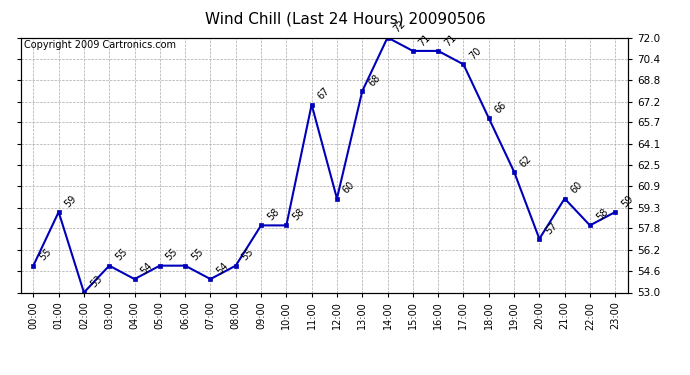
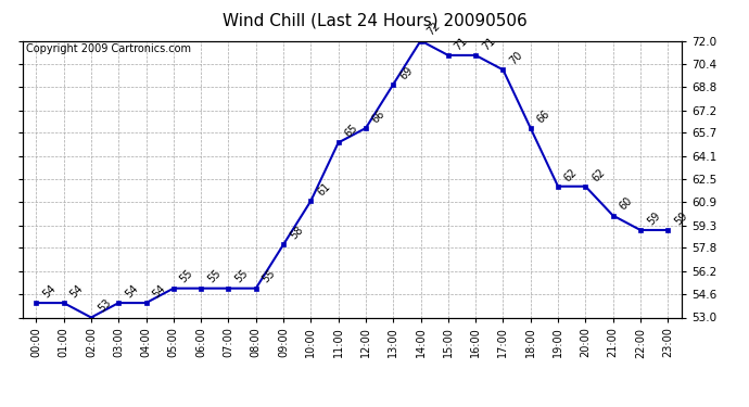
00:00: 55 -> 54
01:00: 59 -> 54
03:00: 55 -> 54
07:00: 54 -> 55
10:00: 58 -> 61
11:00: 67 -> 65
12:00: 60 -> 66
13:00: 68 -> 69
20:00: 57 -> 62
22:00: 58 -> 59
